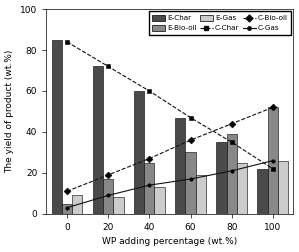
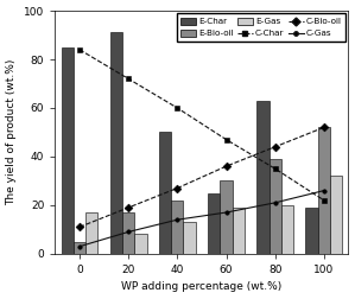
E-Gas/0: 9 -> 17
E-Char/20: 72 -> 91
E-Char/40: 60 -> 50
E-Bio-oil/40: 25 -> 22
E-Char/60: 47 -> 25
E-Char/80: 35 -> 63
E-Gas/80: 25 -> 20
E-Char/100: 22 -> 19
E-Gas/100: 26 -> 32
